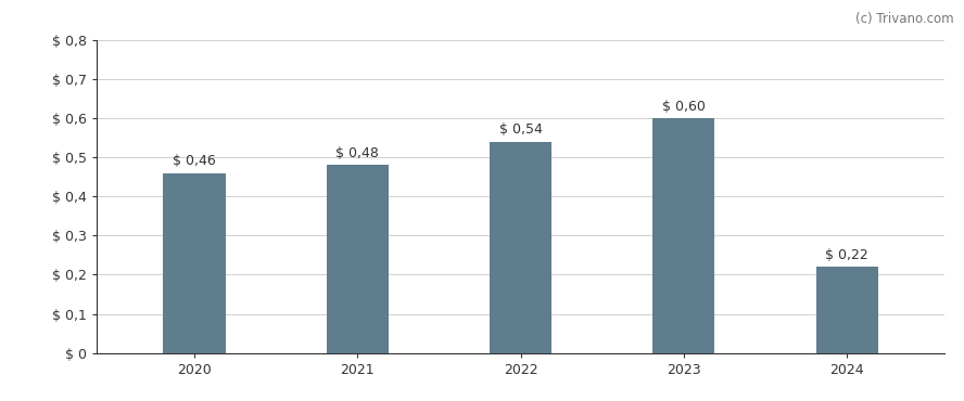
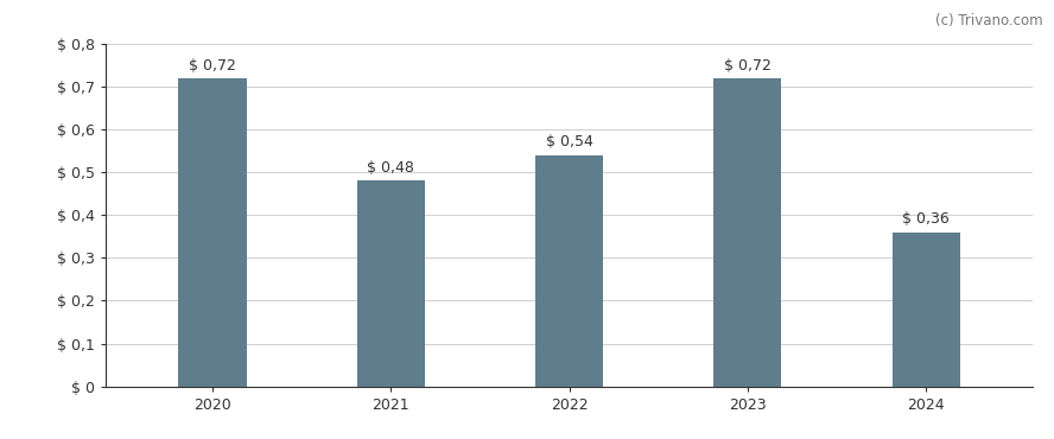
2020: 0,46 -> 0,72
2023: 0,60 -> 0,72
2024: 0,22 -> 0,36
